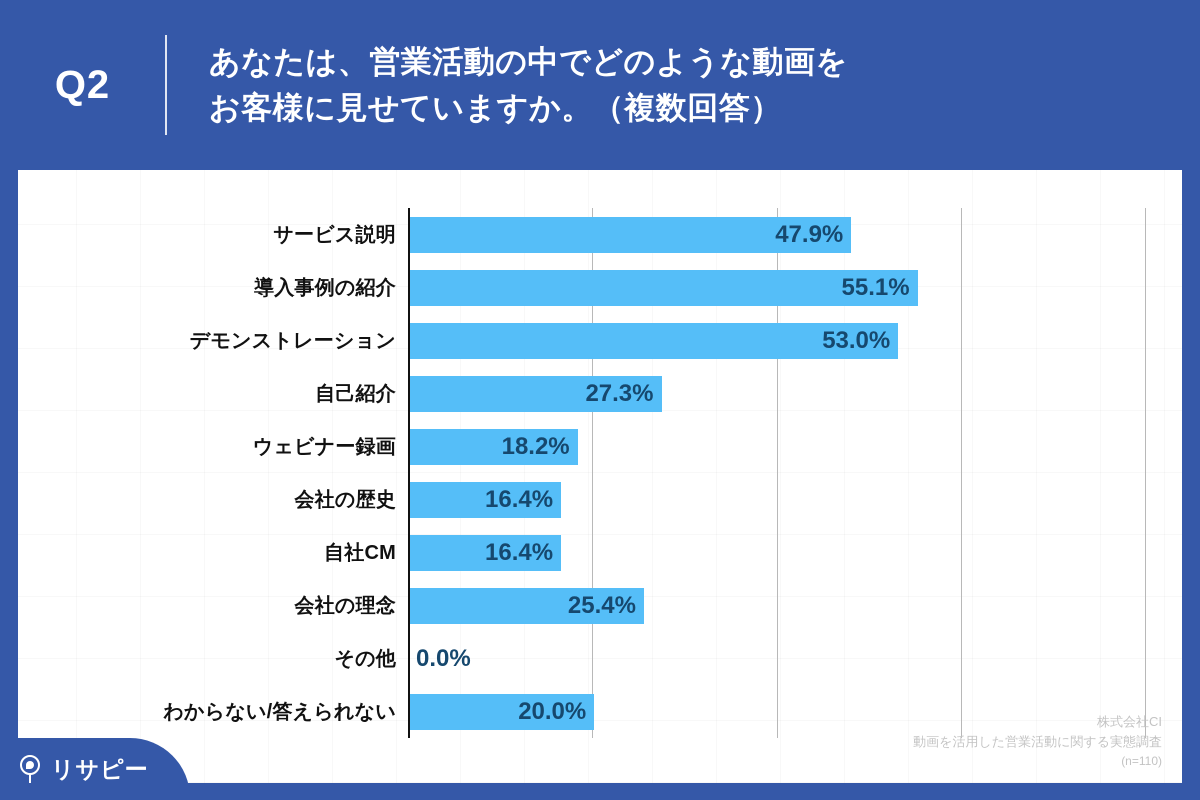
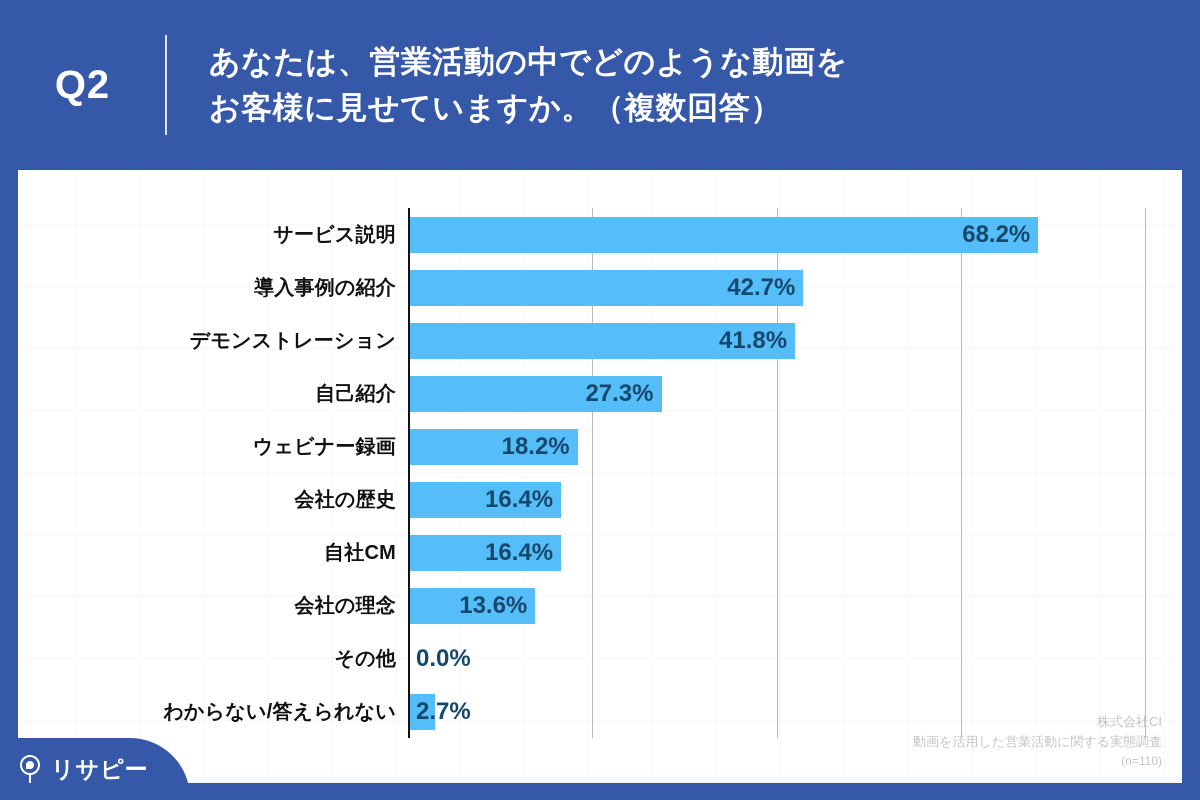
サービス説明: 47.9% -> 68.2%
導入事例の紹介: 55.1% -> 42.7%
デモンストレーション: 53.0% -> 41.8%
会社の理念: 25.4% -> 13.6%
わからない/答えられない: 20.0% -> 2.7%
